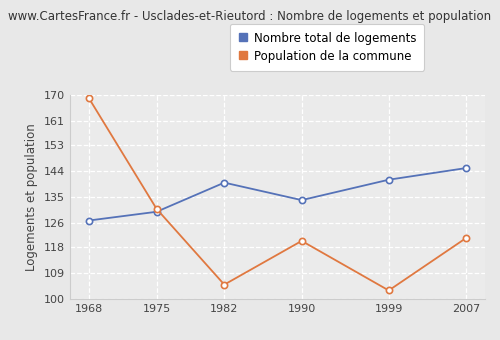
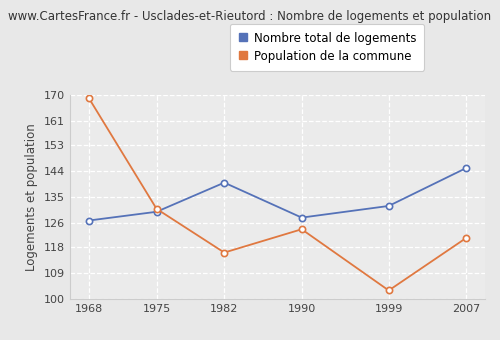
Population de la commune/1982: 105 -> 116
Nombre total de logements/1990: 134 -> 128
Population de la commune/1990: 120 -> 124
Nombre total de logements/1999: 141 -> 132
